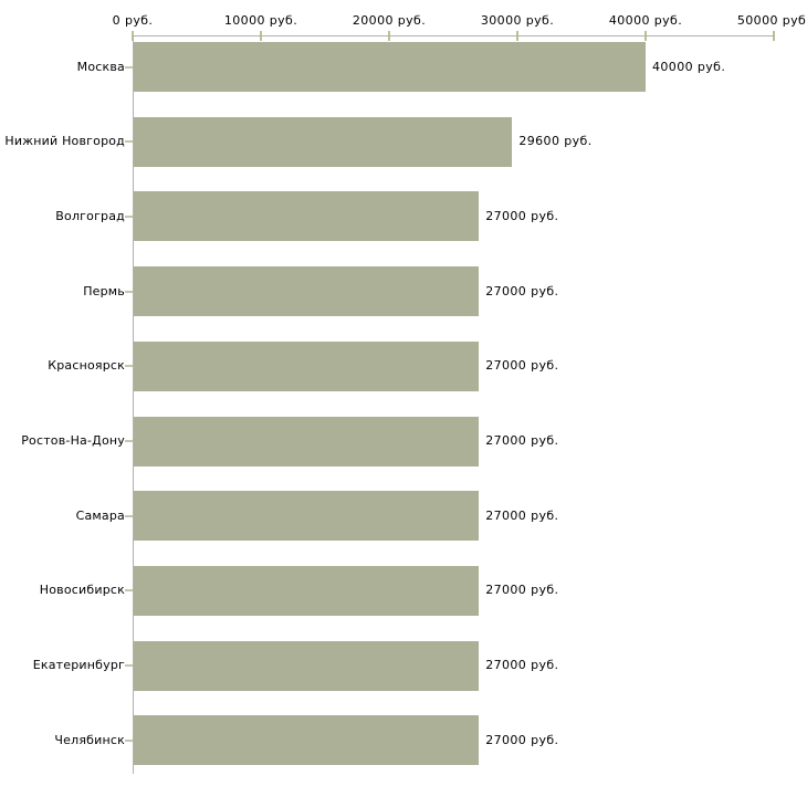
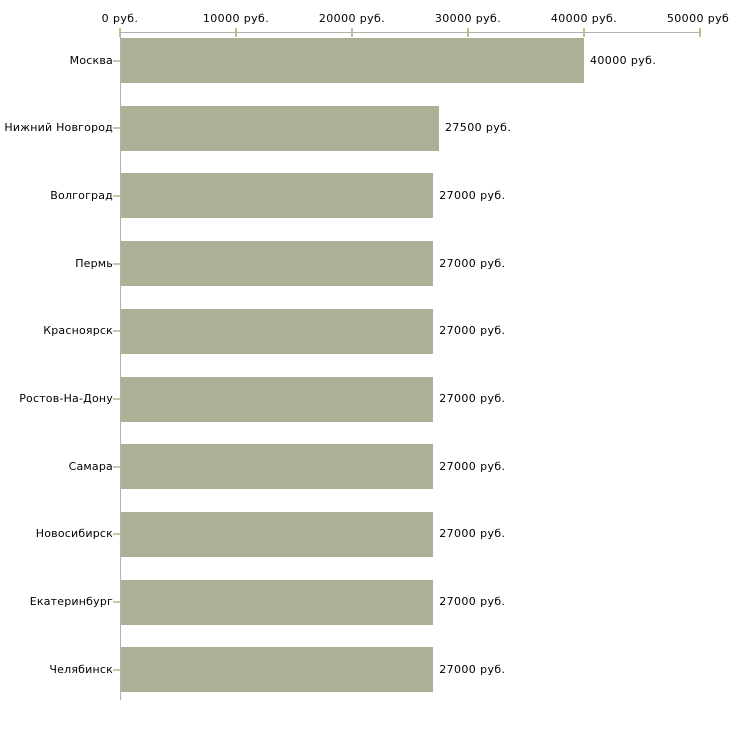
Нижний Новгород: 29600 -> 27500
